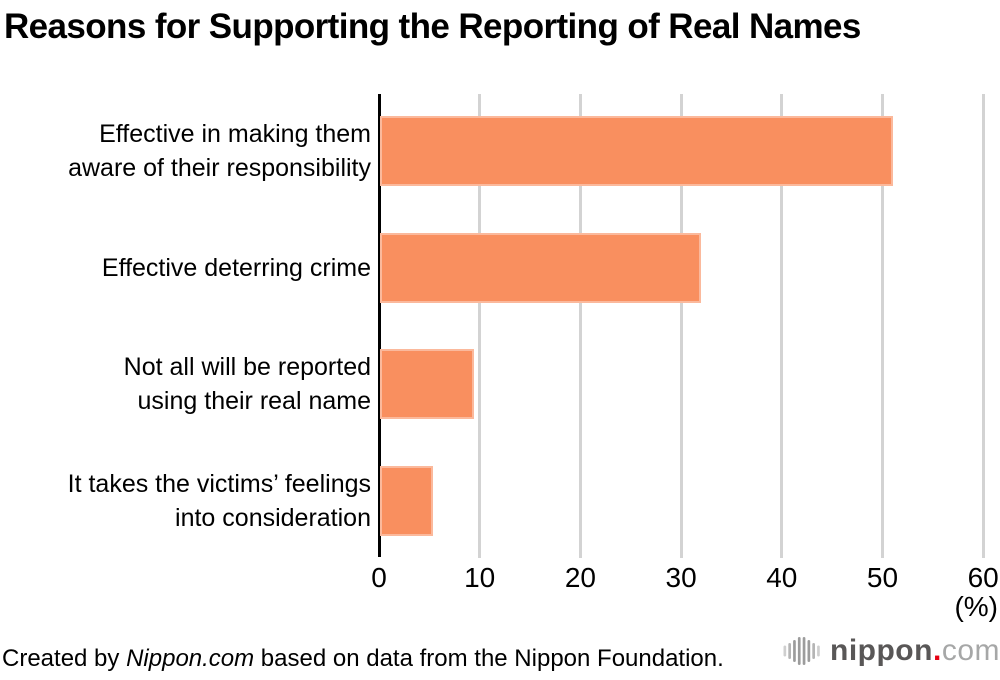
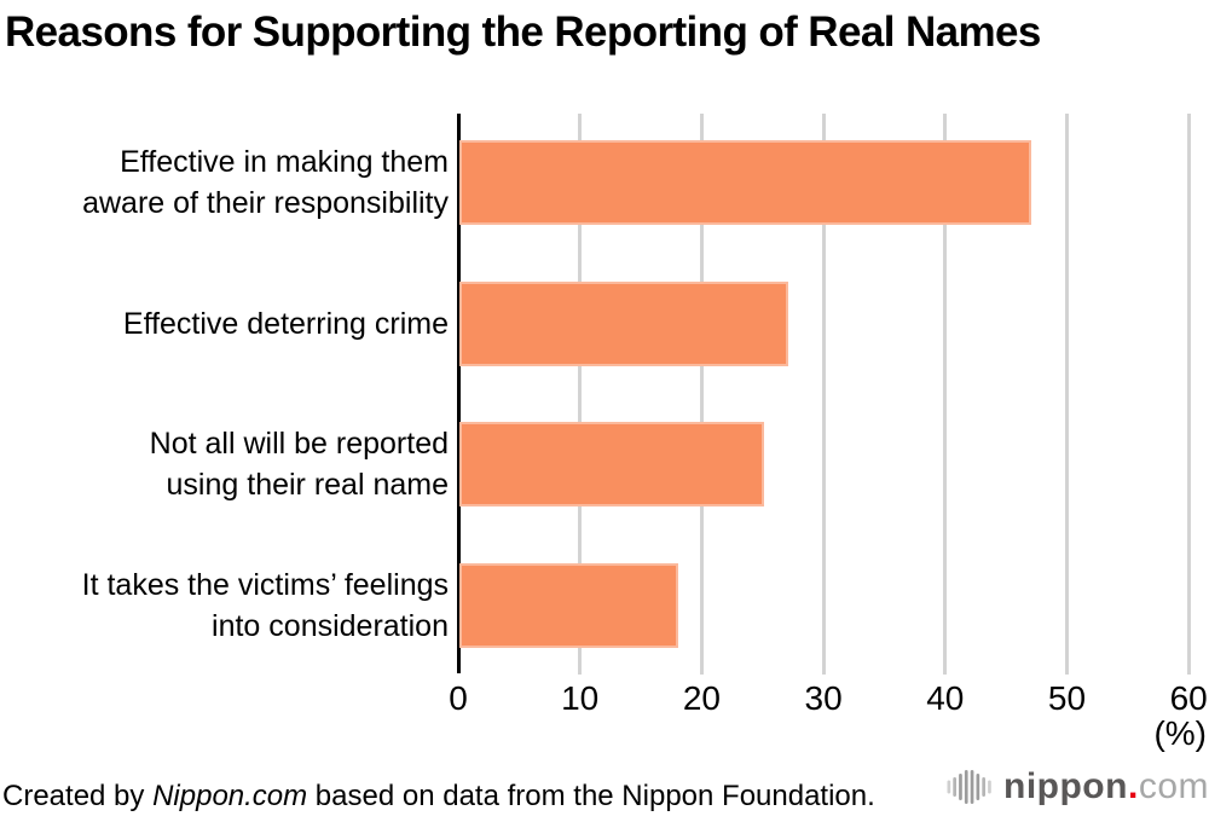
Effective in making them aware of their responsibility: 51 -> 47
Effective deterring crime: 32 -> 27
Not all will be reported using their real name: 9 -> 25
It takes the victims’ feelings into consideration: 5 -> 18
